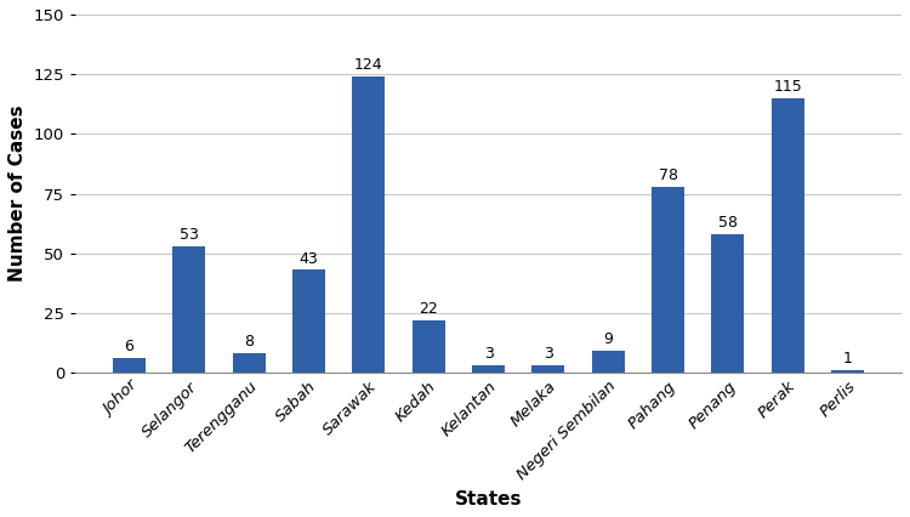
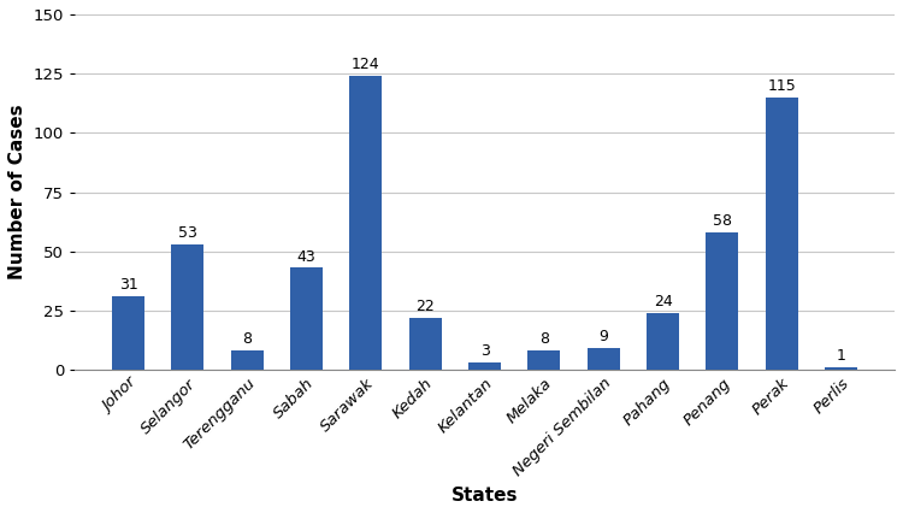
Johor: 6 -> 31
Melaka: 3 -> 8
Pahang: 78 -> 24
